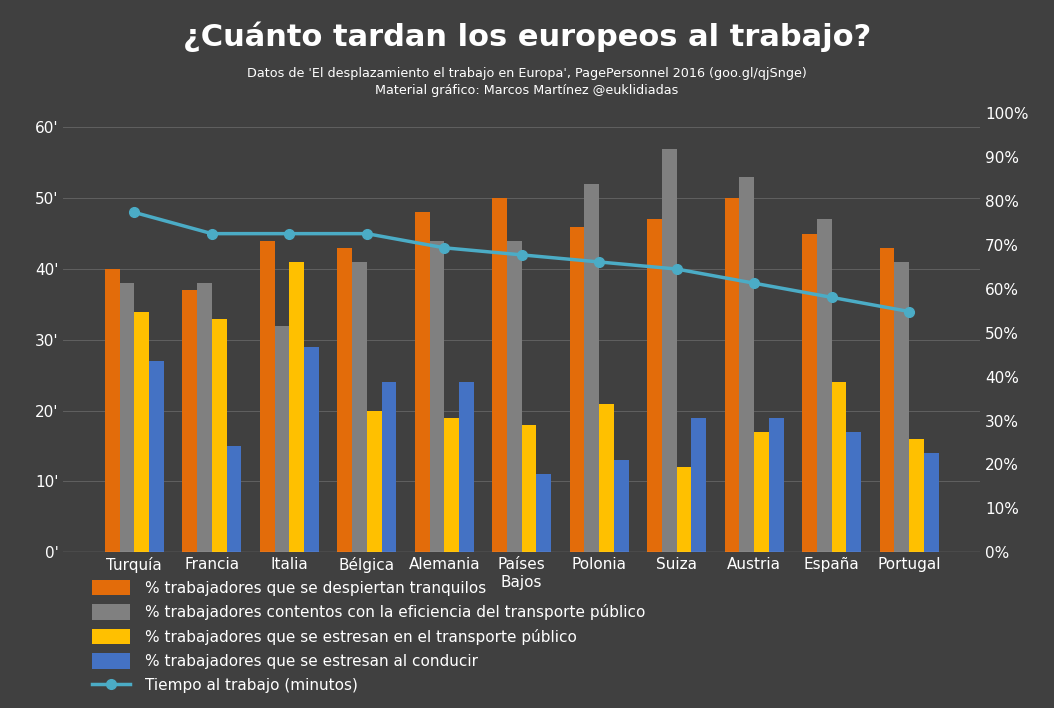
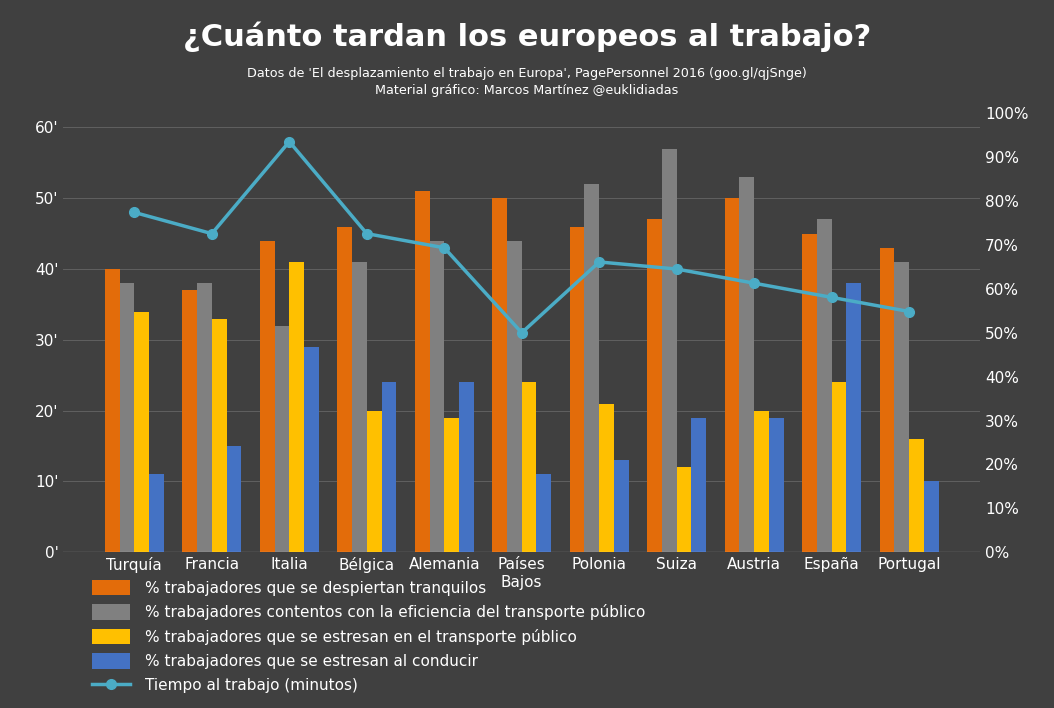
% trabajadores que se estresan al conducir/Turquía: 27' -> 11'
Tiempo al trabajo (minutos)/Italia: 45' -> 58'
% trabajadores que se despiertan tranquilos/Bélgica: 43' -> 46'
% trabajadores que se despiertan tranquilos/Alemania: 48' -> 51'
Tiempo al trabajo (minutos)/Países Bajos: 42' -> 31'
% trabajadores que se estresan en el transporte público/Países Bajos: 18' -> 24'
% trabajadores que se estresan en el transporte público/Austria: 17' -> 20'
% trabajadores que se estresan al conducir/España: 17' -> 38'
% trabajadores que se estresan al conducir/Portugal: 14' -> 10'
